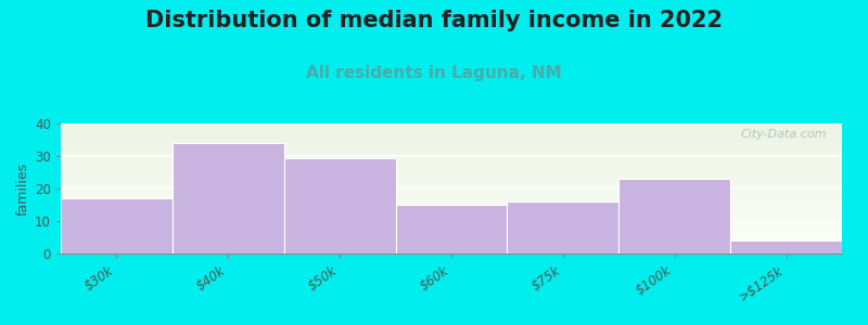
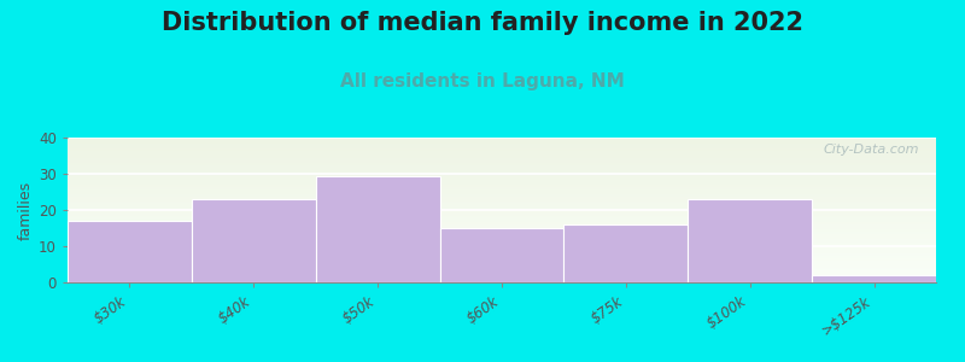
$40k: 34.0 -> 23.0
>$125k: 4.0 -> 2.0
